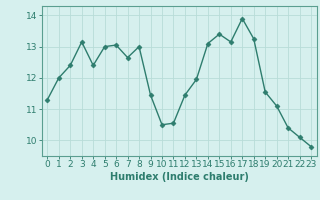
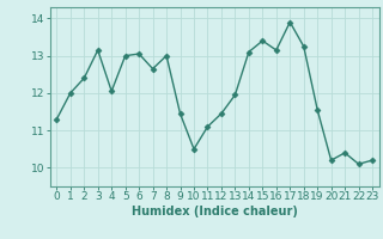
4: 12.40 -> 12.05
11: 10.55 -> 11.10
20: 11.10 -> 10.20
23: 9.80 -> 10.20
